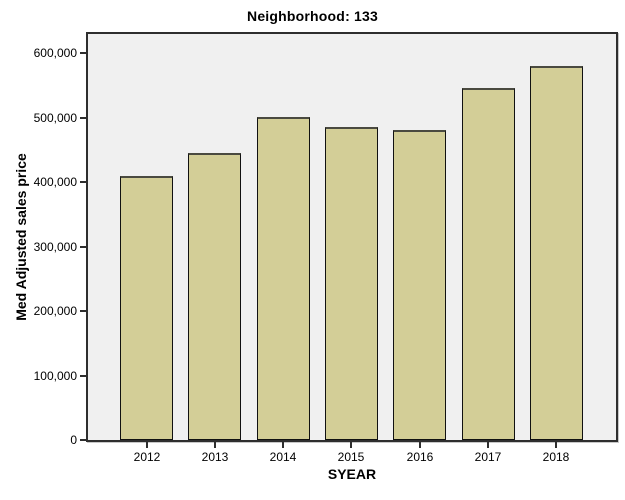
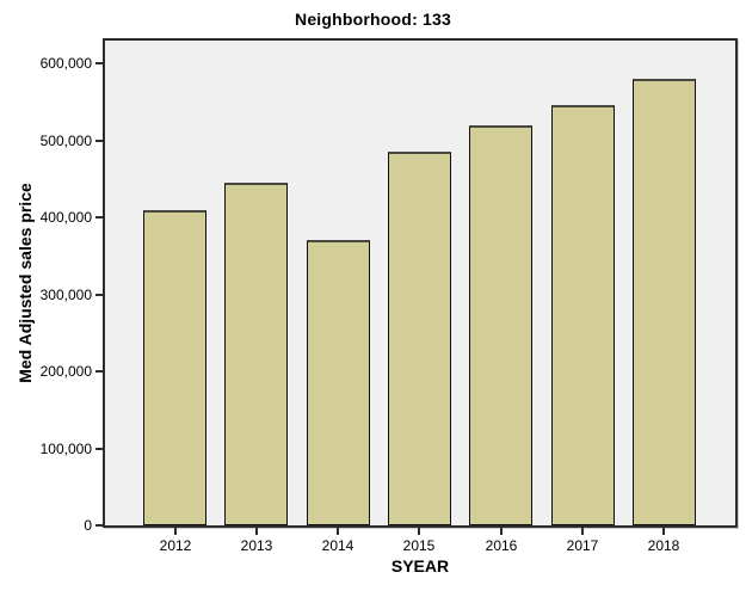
2014: 500000 -> 370000
2016: 480000 -> 520000
